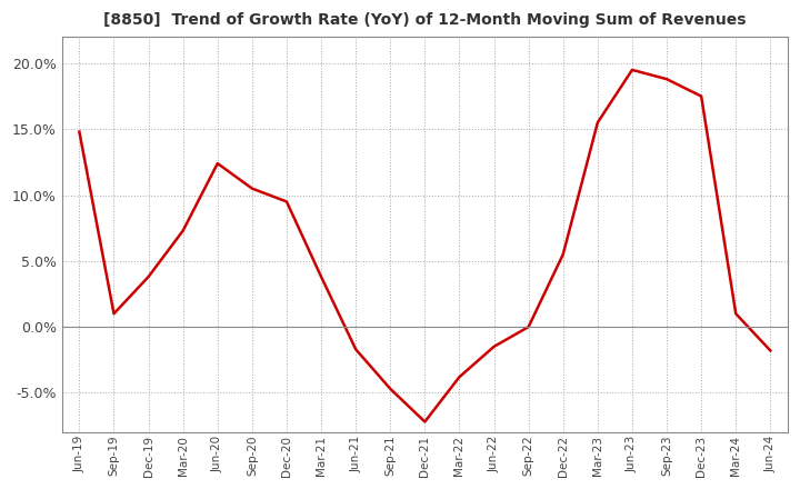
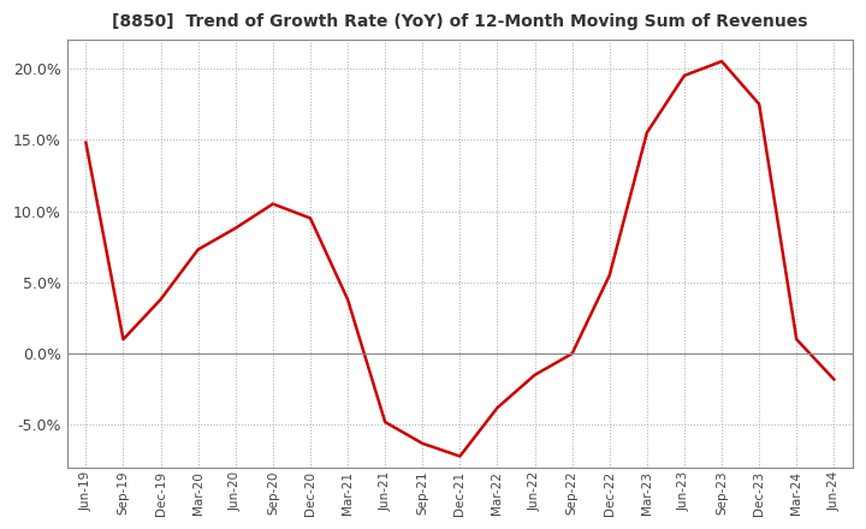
Jun-20: 12.4% -> 8.8%
Jun-21: -1.7% -> -4.8%
Sep-21: -4.7% -> -6.3%
Sep-23: 18.8% -> 20.5%
